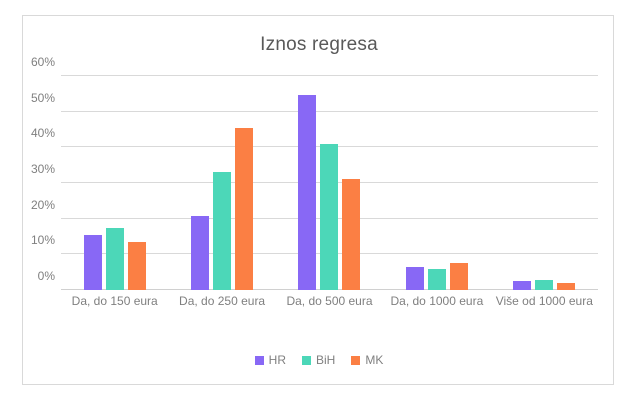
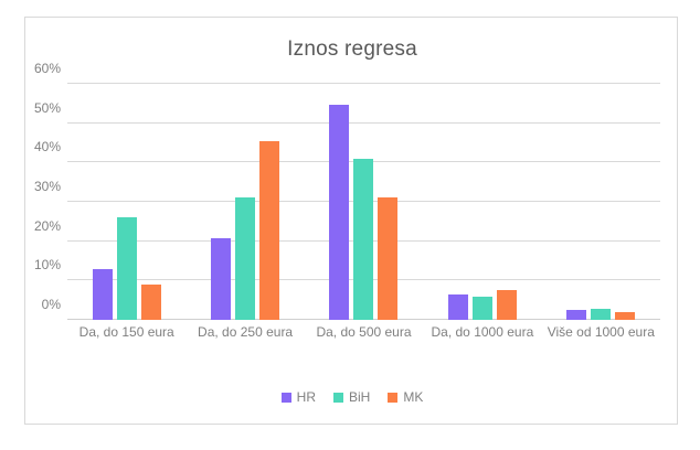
HR/Da, do 150 eura: 16% -> 13%
BiH/Da, do 150 eura: 17% -> 26%
MK/Da, do 150 eura: 14% -> 9%
BiH/Da, do 250 eura: 33% -> 31%
